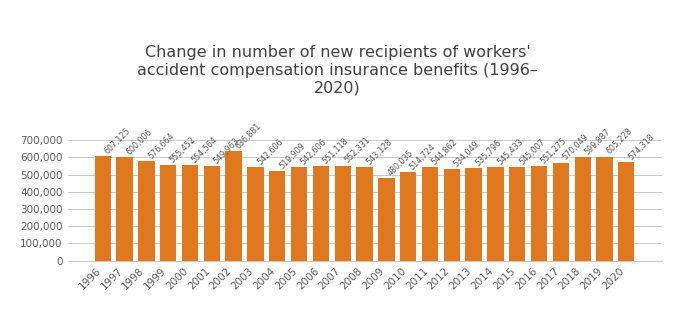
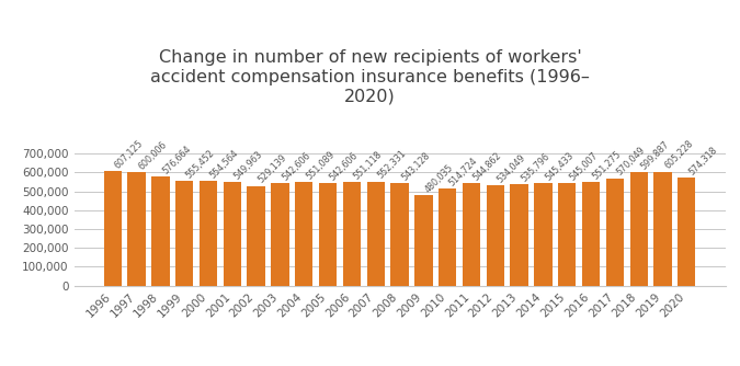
2002: 636,881 -> 529,139
2004: 519,909 -> 551,089
